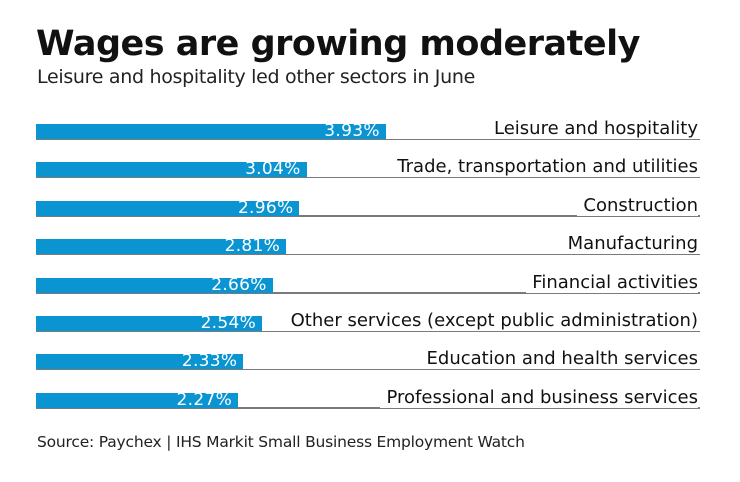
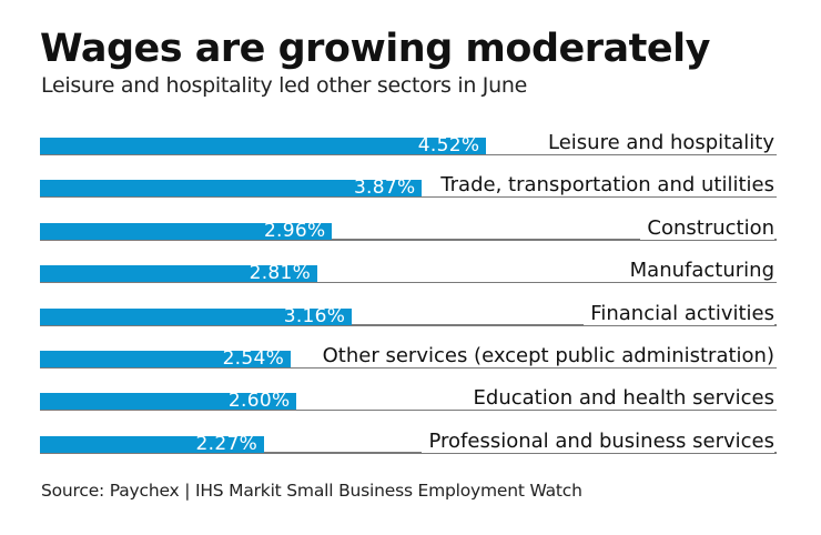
Leisure and hospitality: 3.93% -> 4.52%
Trade, transportation and utilities: 3.04% -> 3.87%
Financial activities: 2.66% -> 3.16%
Education and health services: 2.33% -> 2.60%
